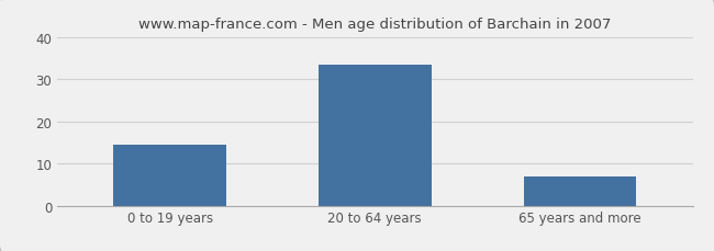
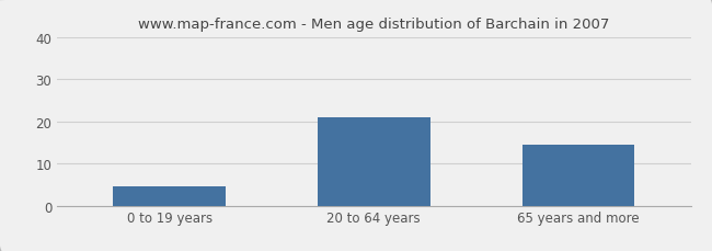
0 to 19 years: 14.5 -> 4.5
20 to 64 years: 33.5 -> 21.0
65 years and more: 7.0 -> 14.5
